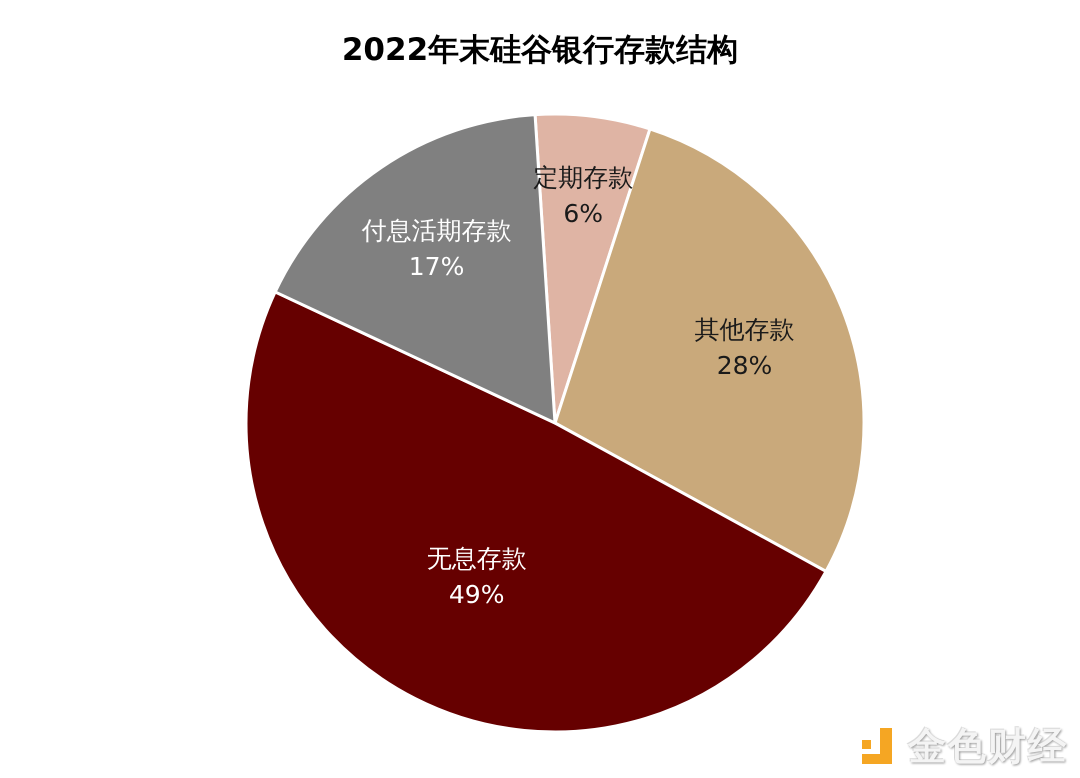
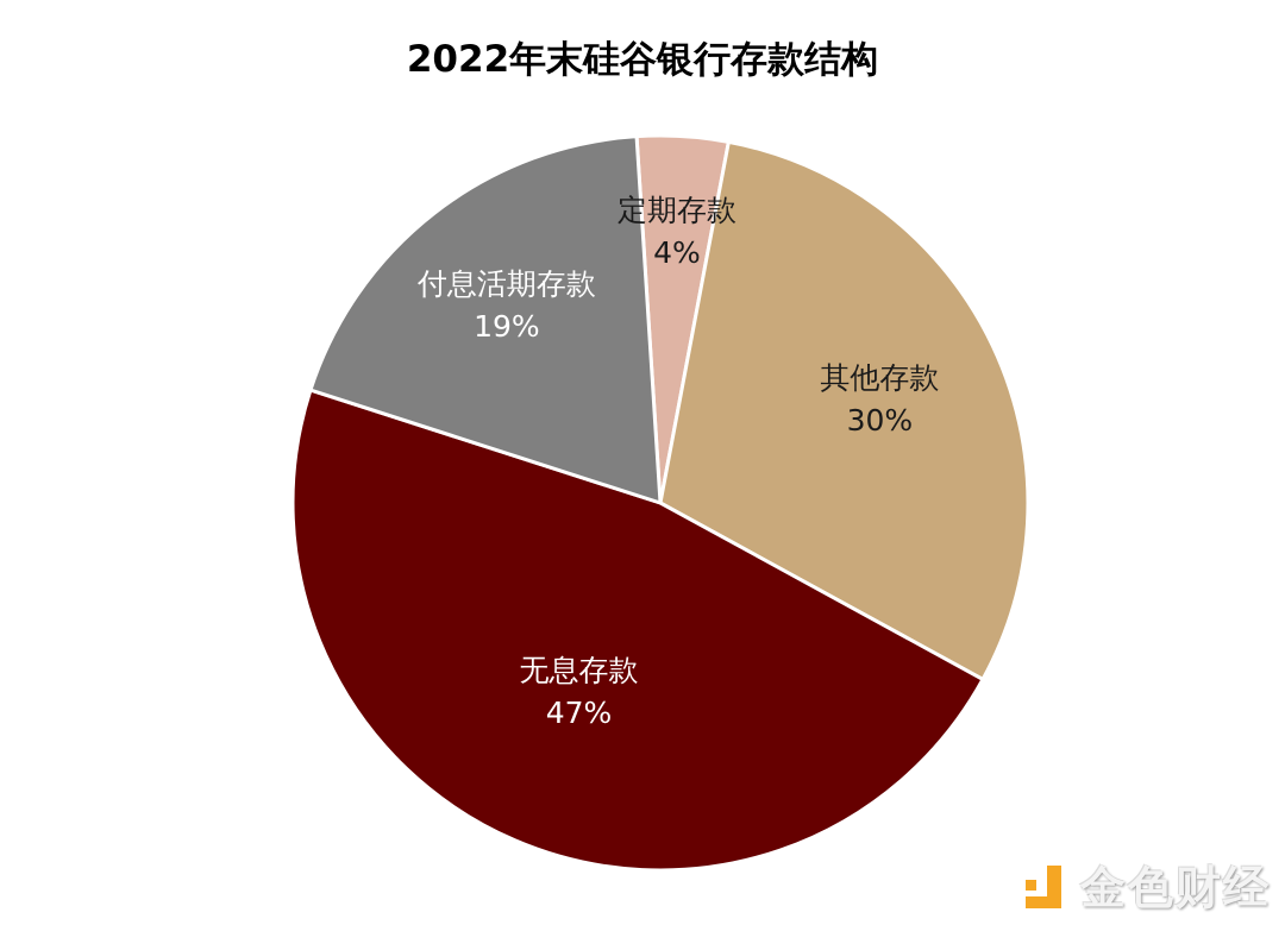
定期存款: 6% -> 4%
其他存款: 28% -> 30%
无息存款: 49% -> 47%
付息活期存款: 17% -> 19%
